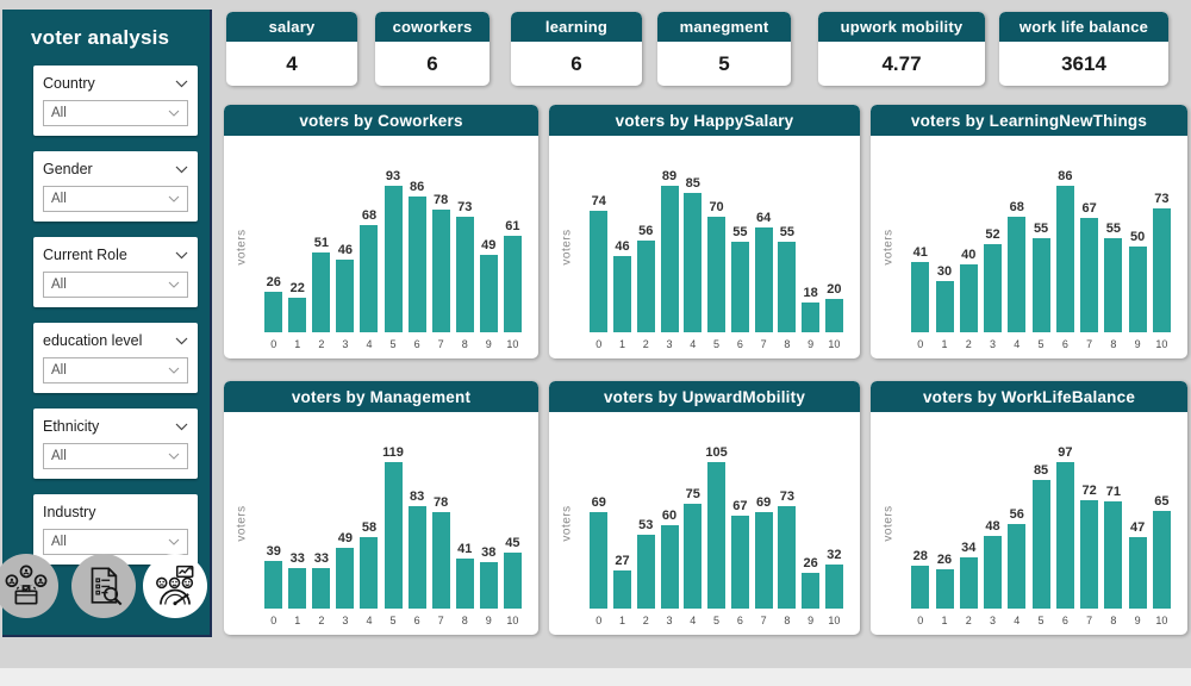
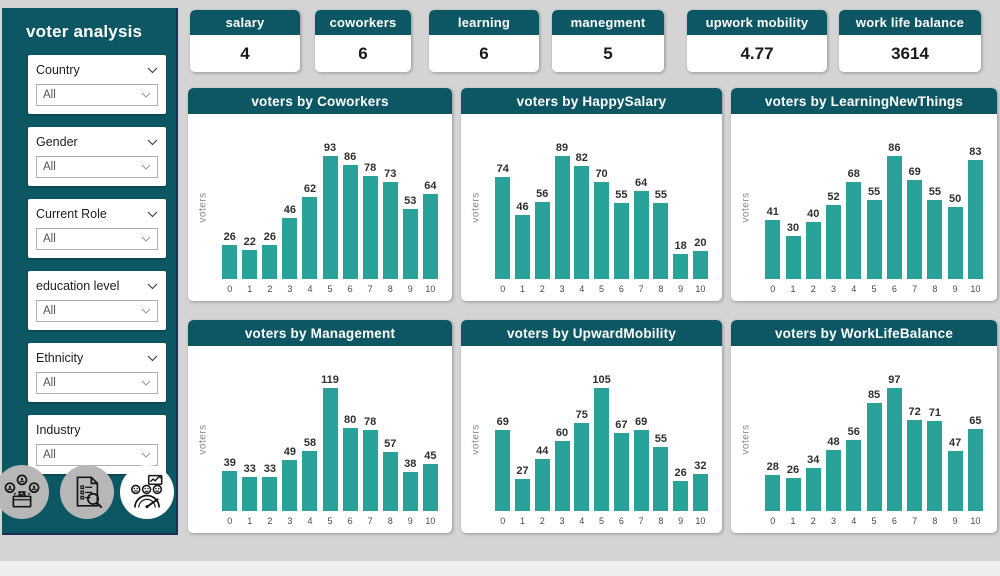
voters by Coworkers/2: 51 -> 26
voters by Coworkers/4: 68 -> 62
voters by Coworkers/9: 49 -> 53
voters by Coworkers/10: 61 -> 64
voters by HappySalary/4: 85 -> 82
voters by LearningNewThings/7: 67 -> 69
voters by LearningNewThings/10: 73 -> 83
voters by Management/6: 83 -> 80
voters by Management/8: 41 -> 57
voters by UpwardMobility/2: 53 -> 44
voters by UpwardMobility/8: 73 -> 55
